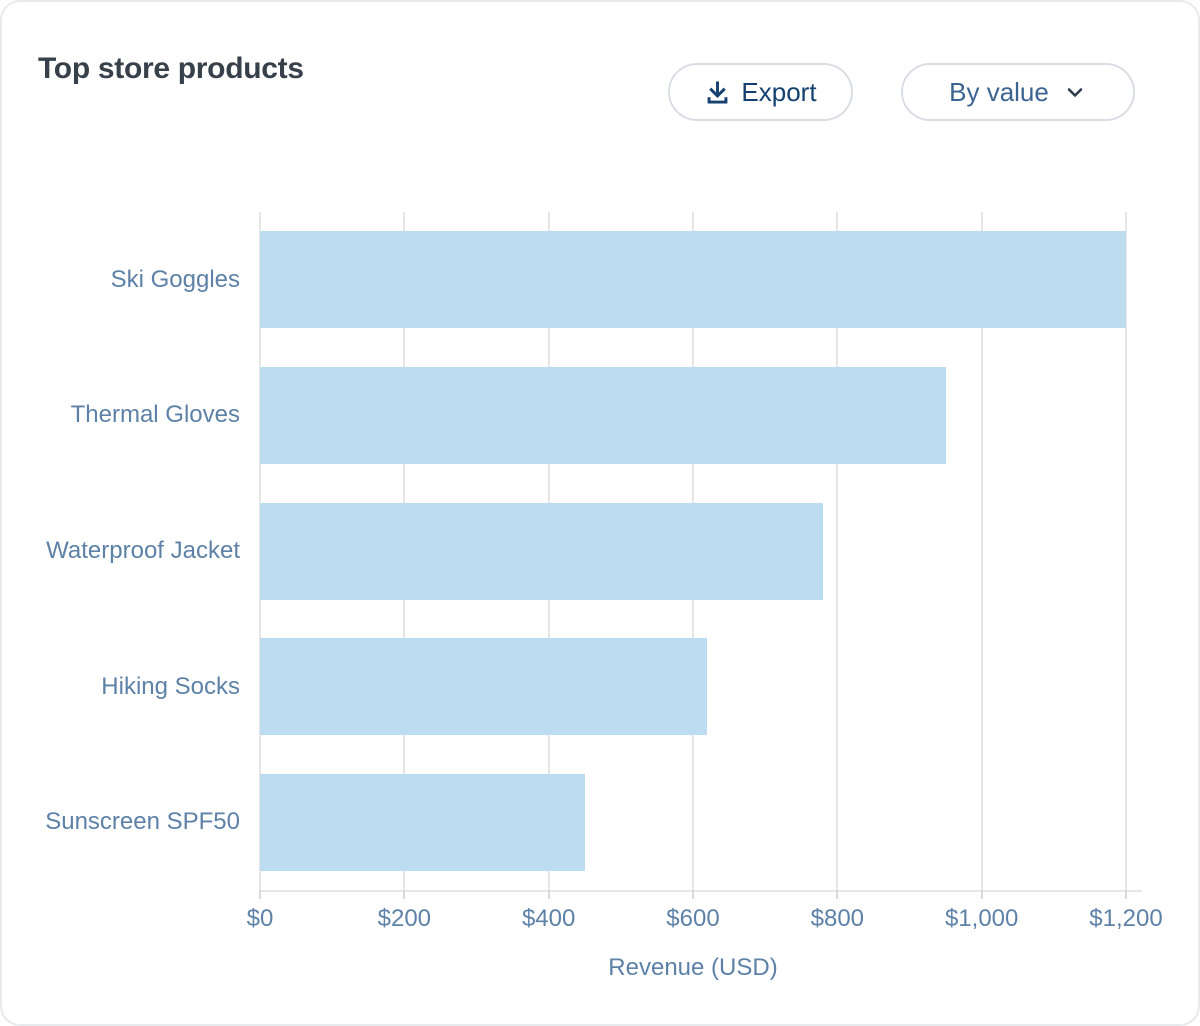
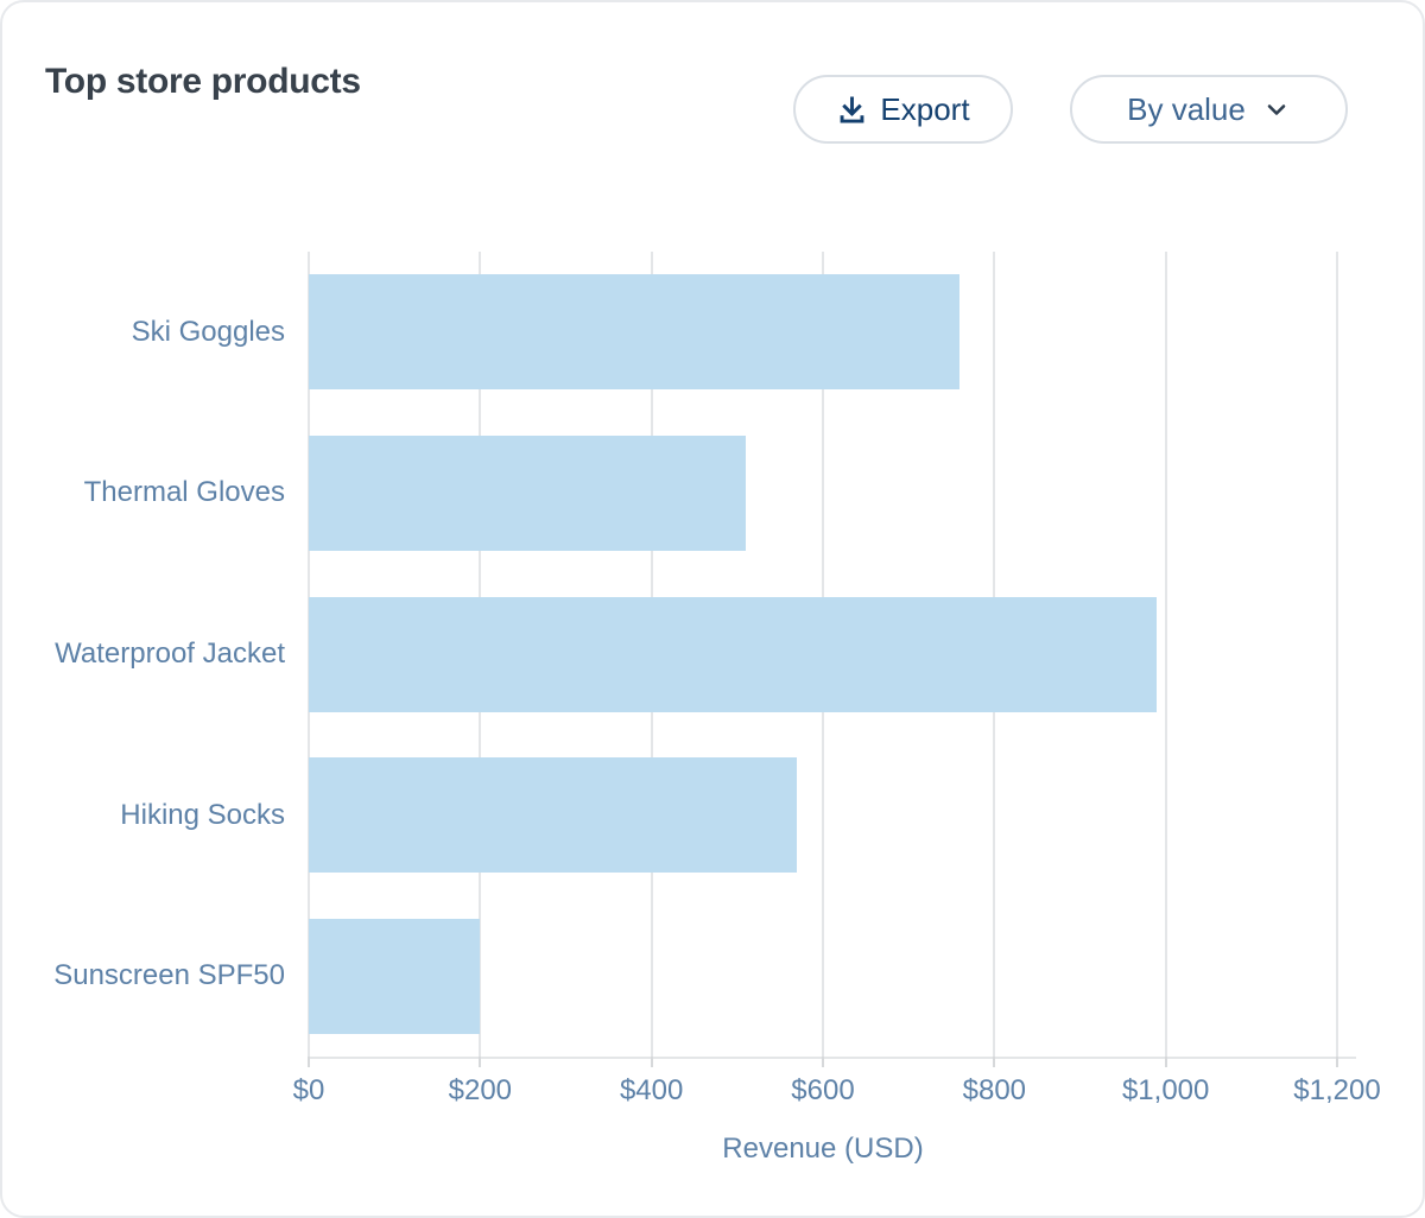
Ski Goggles: $1200 -> $760
Thermal Gloves: $950 -> $510
Waterproof Jacket: $780 -> $990
Hiking Socks: $620 -> $570
Sunscreen SPF50: $450 -> $200
